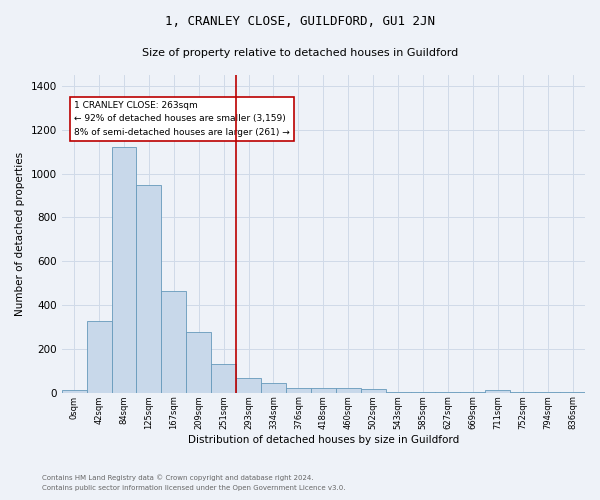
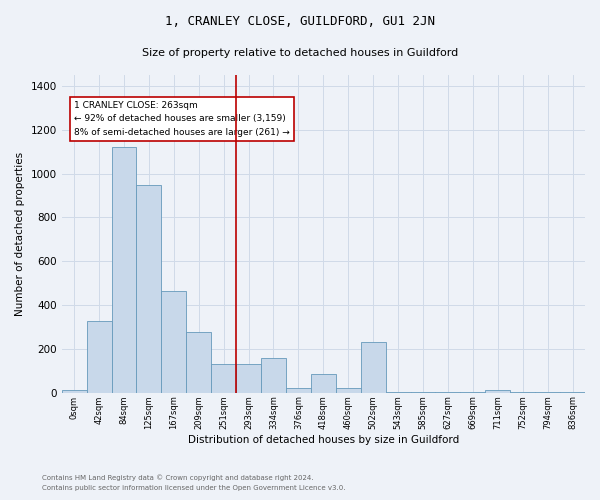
293sqm: 68 -> 130
334sqm: 45 -> 160
418sqm: 22 -> 85
502sqm: 15 -> 230
